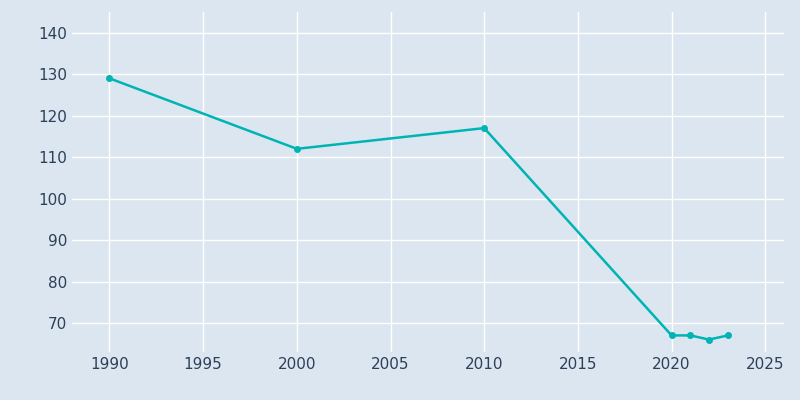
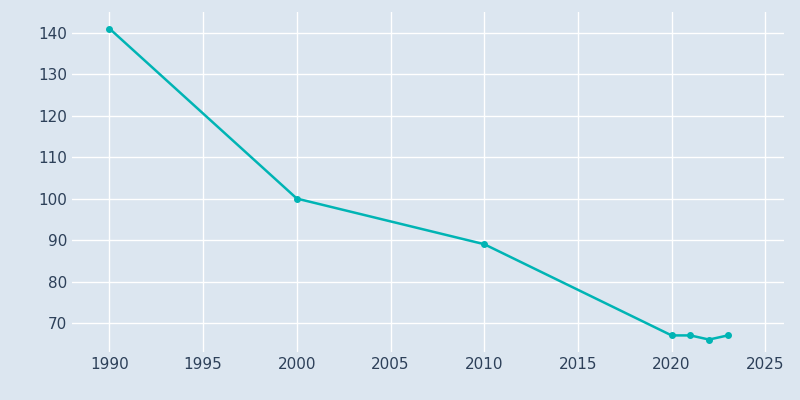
1990: 129 -> 141
2000: 112 -> 100
2010: 117 -> 89
